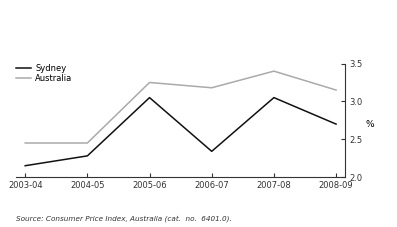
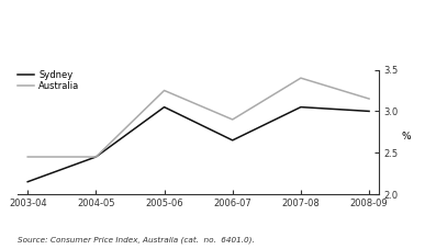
Sydney/2004-05: 2.28 -> 2.45
Sydney/2006-07: 2.34 -> 2.65
Australia/2006-07: 3.18 -> 2.90
Sydney/2008-09: 2.70 -> 3.00
